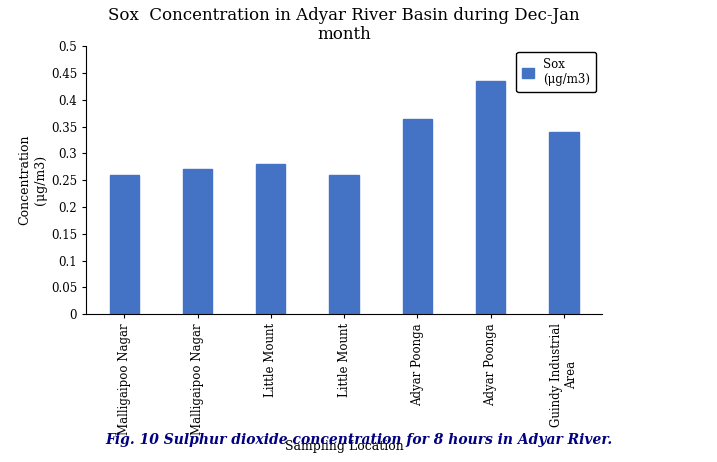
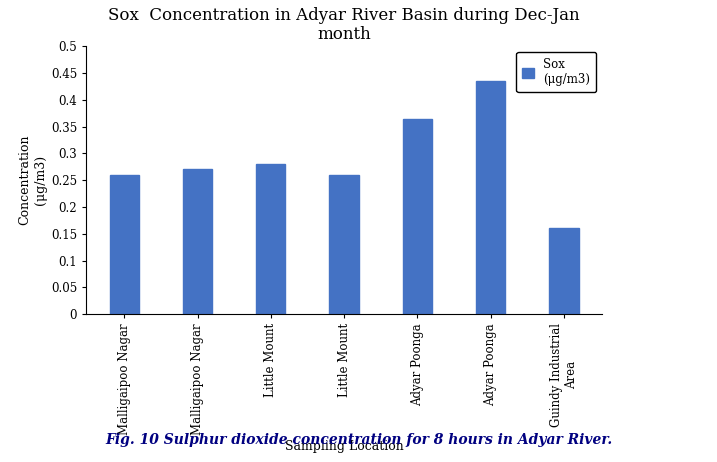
Guindy Industrial Area: 0.340 -> 0.160
